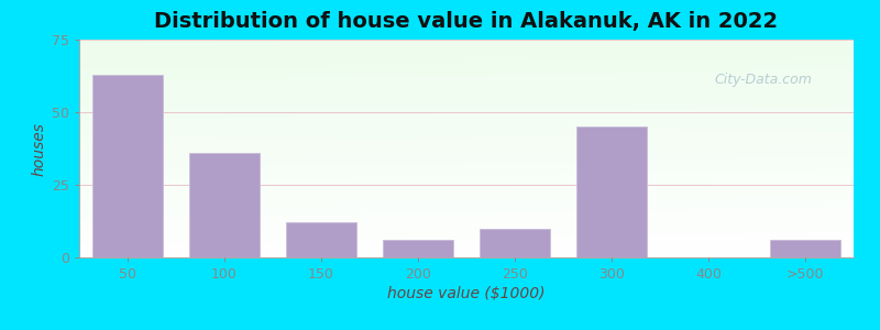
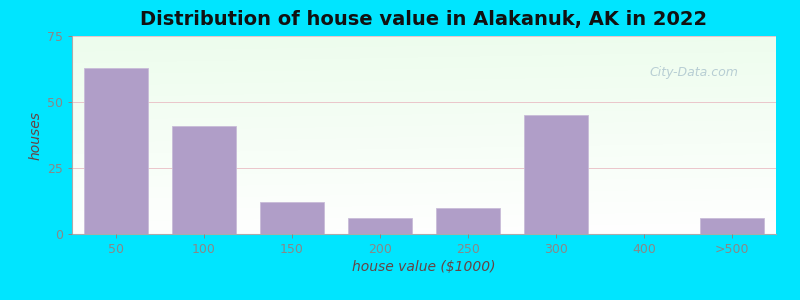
100: 36 -> 41
